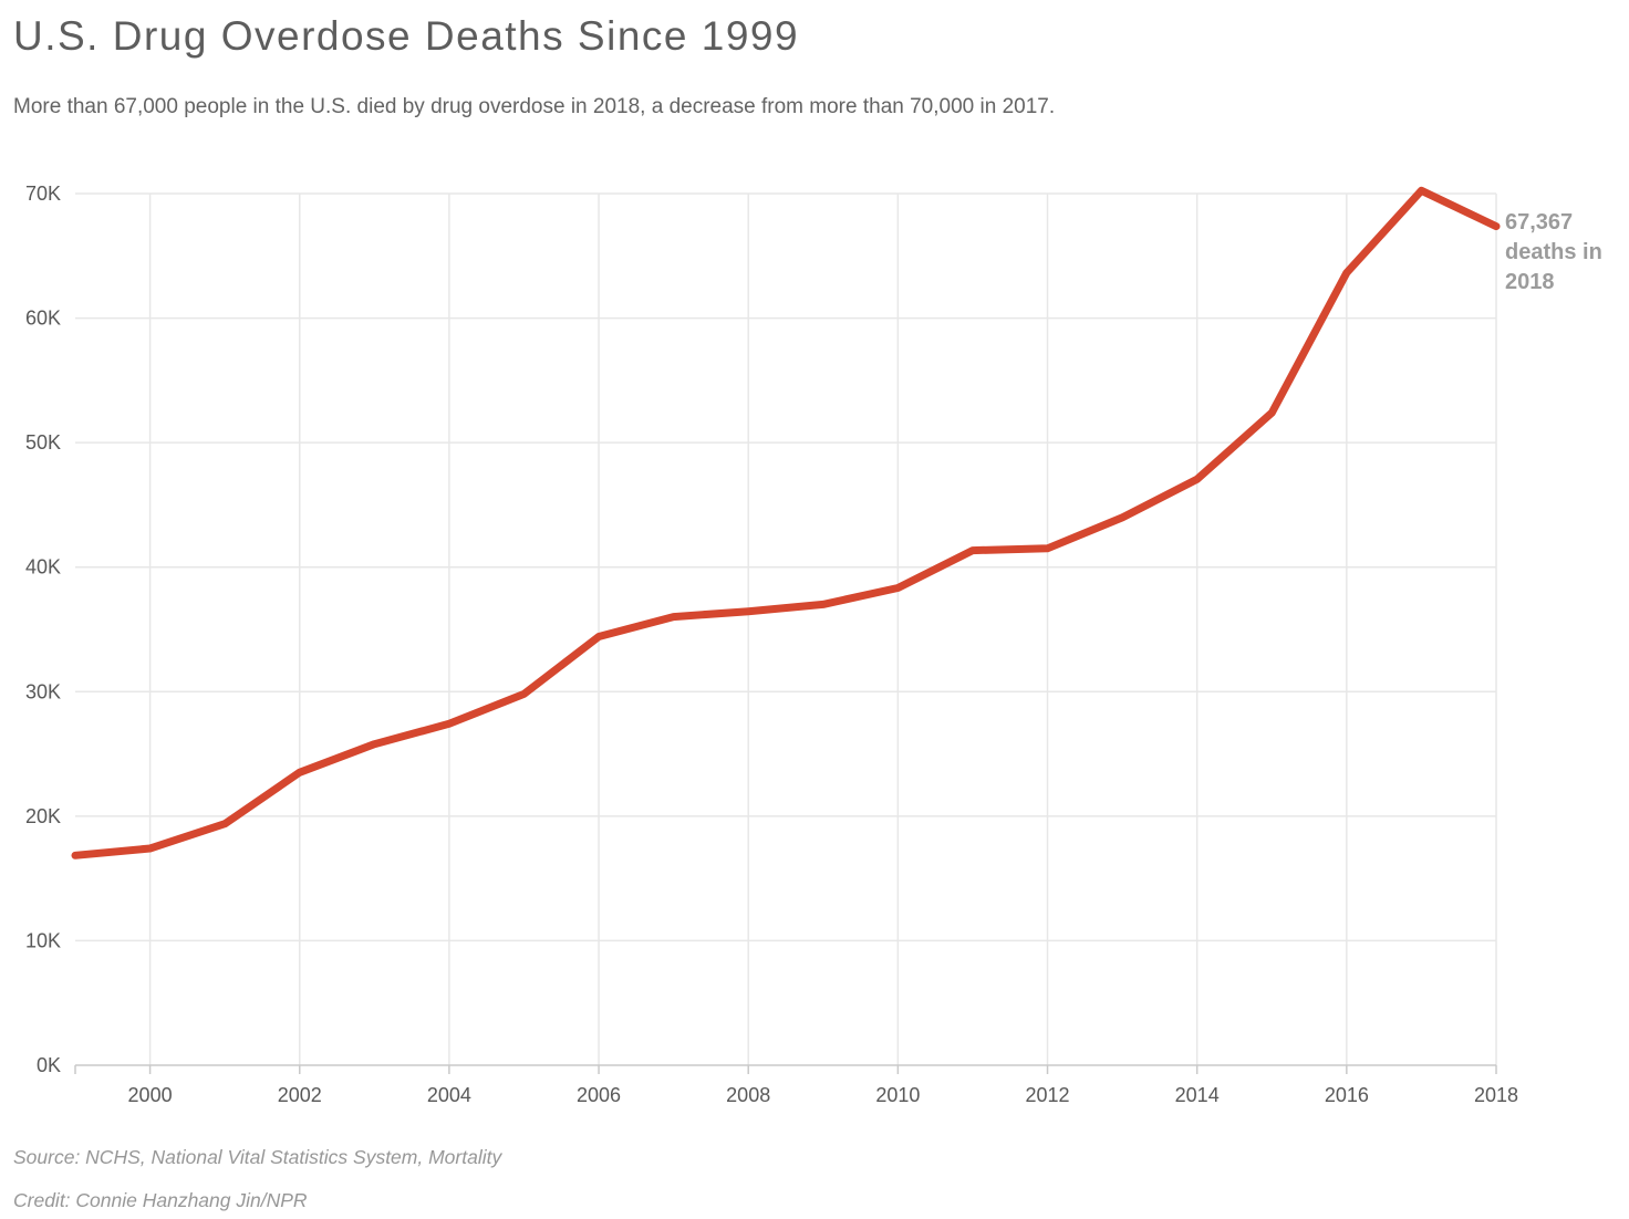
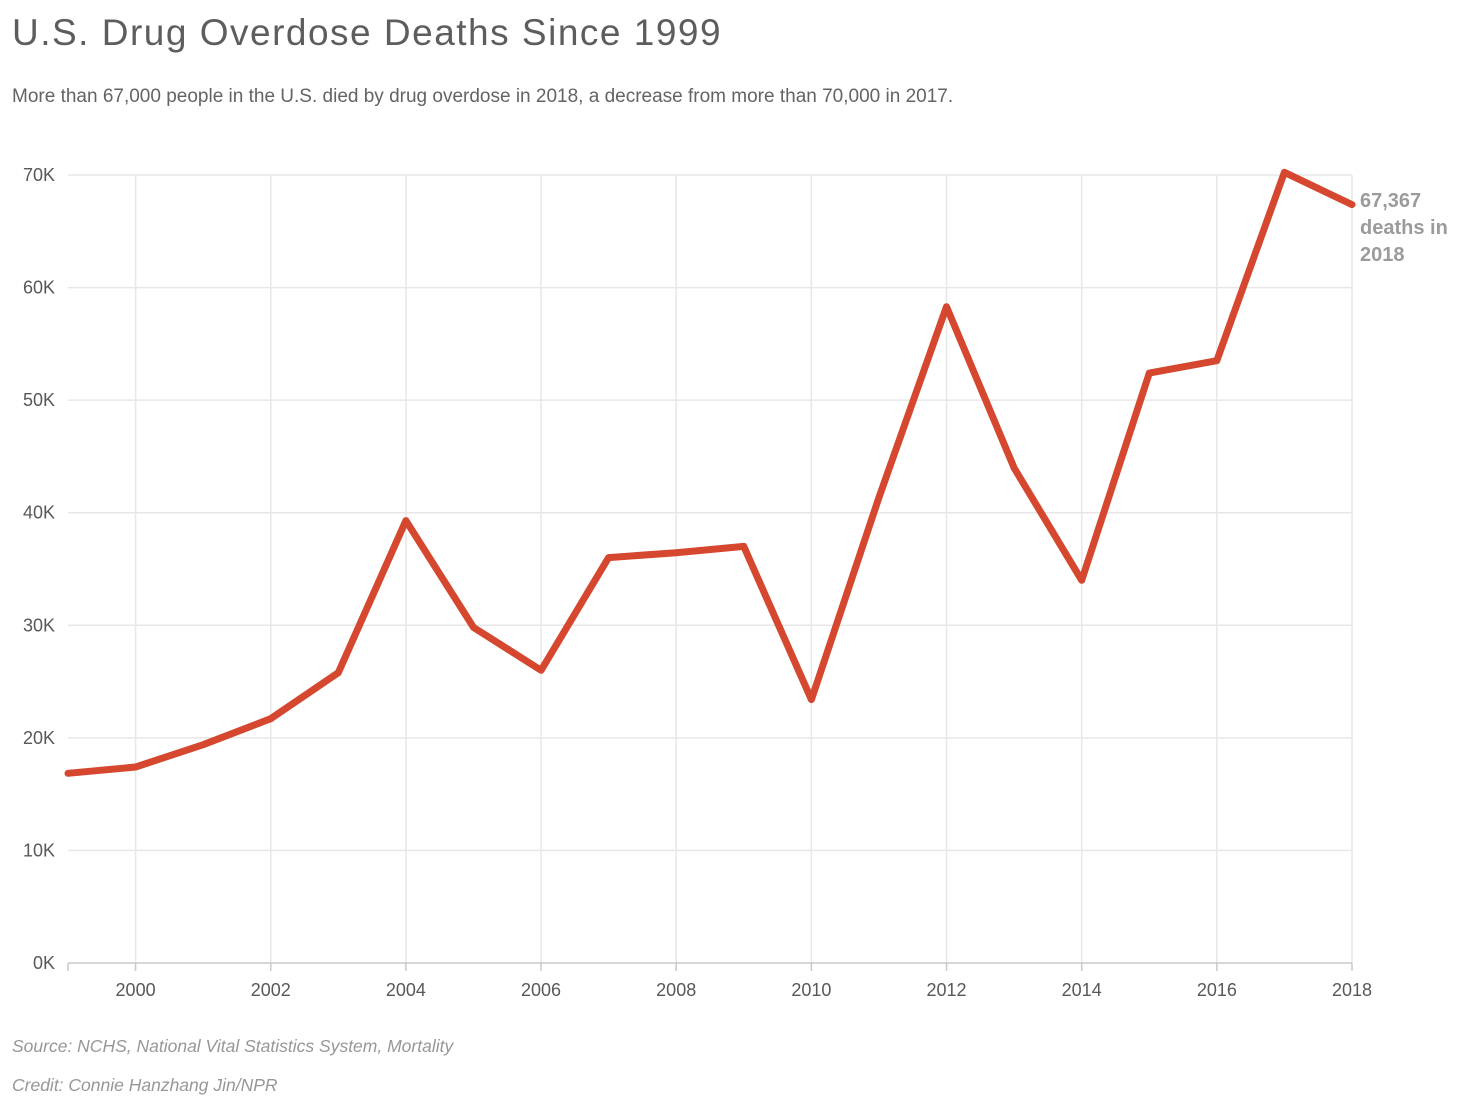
2002: 23.5K -> 21.7K
2004: 27.4K -> 39.3K
2006: 34.4K -> 26.0K
2010: 38.3K -> 23.4K
2012: 41.5K -> 58.3K
2014: 47.1K -> 34.0K
2016: 63.6K -> 53.5K
